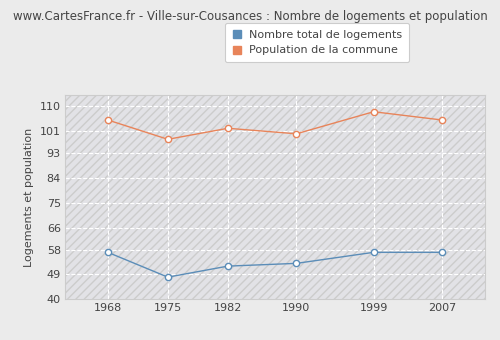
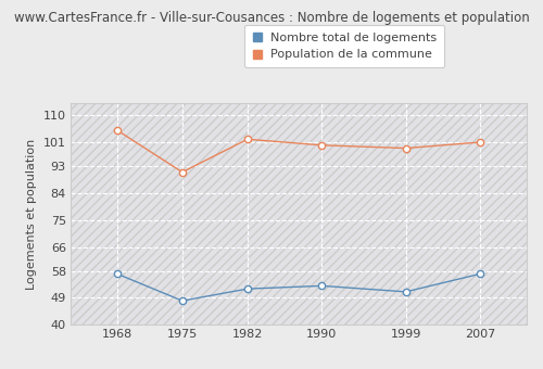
Population de la commune/1975: 98 -> 91
Nombre total de logements/1999: 57 -> 51
Population de la commune/1999: 108 -> 99
Population de la commune/2007: 105 -> 101
